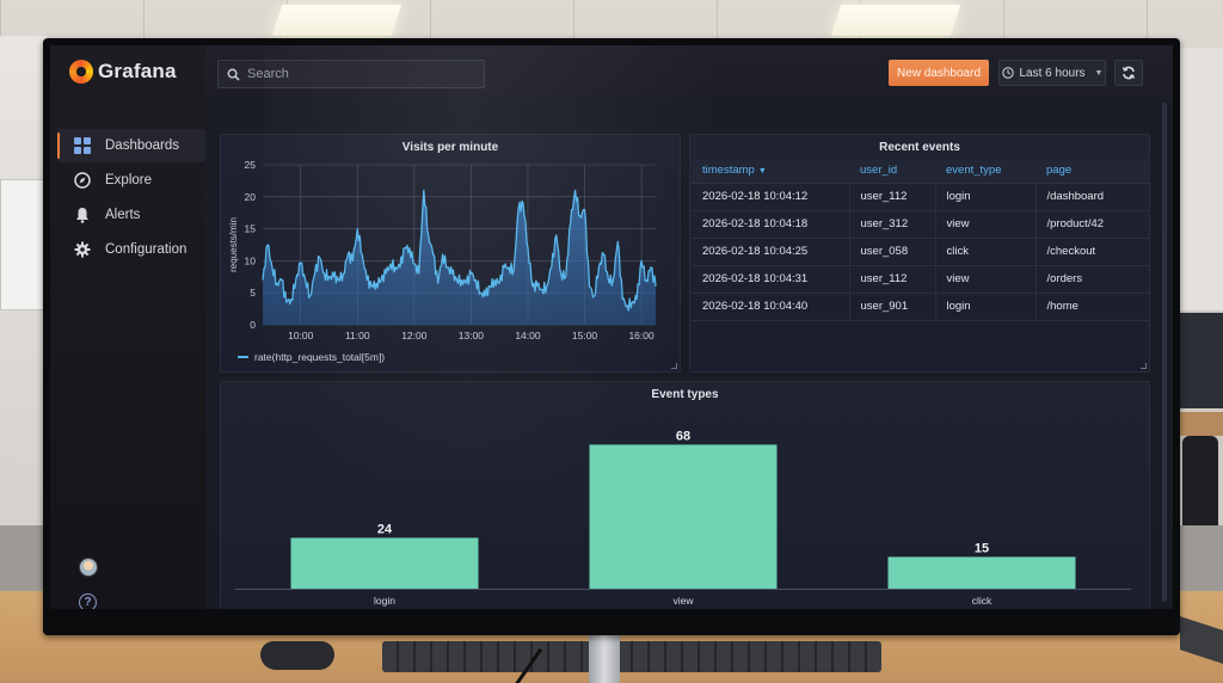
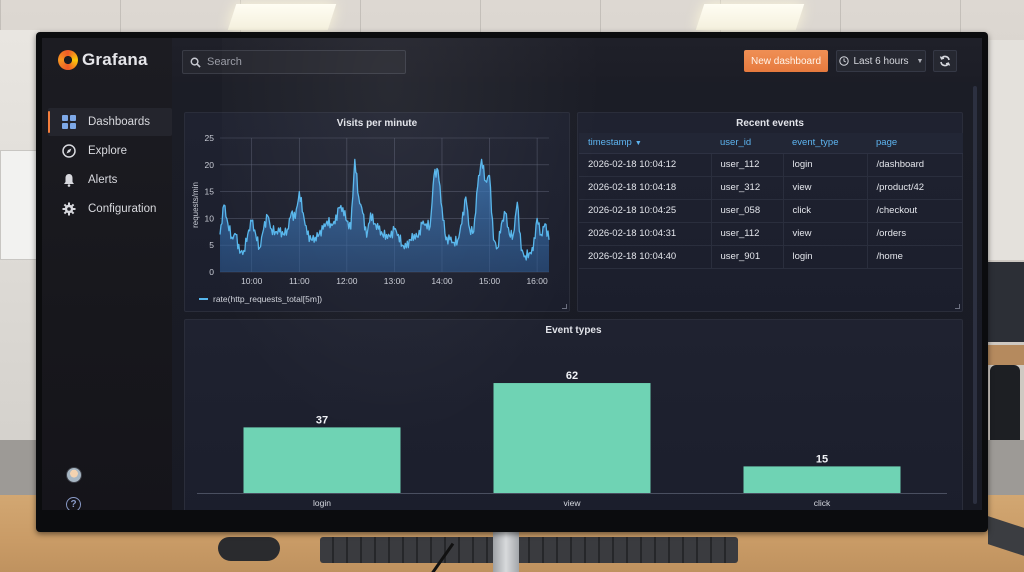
Event types/login: 24 -> 37
Event types/view: 68 -> 62
